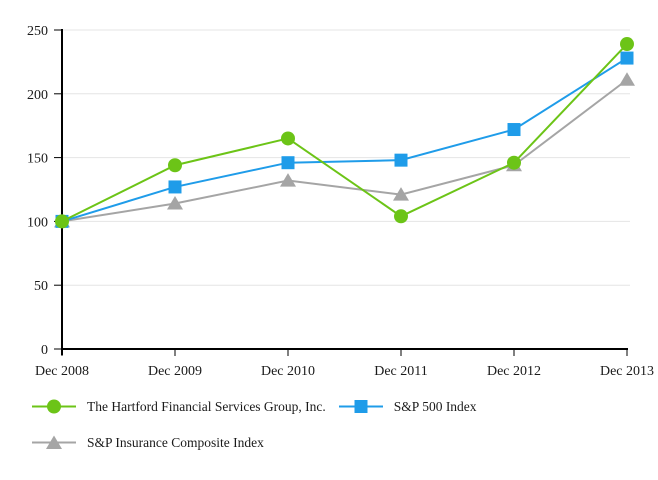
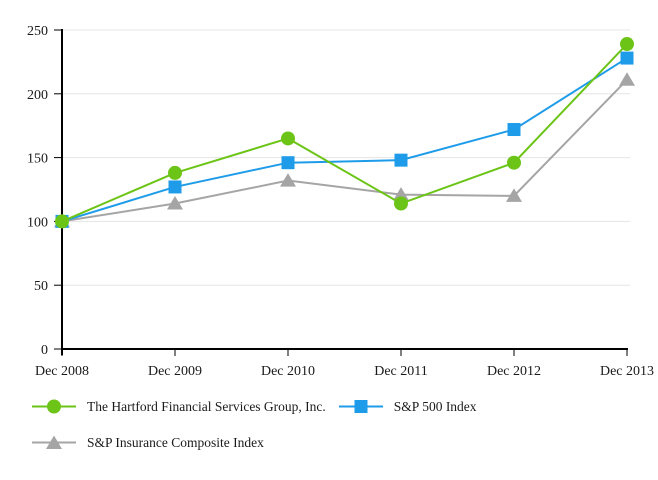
The Hartford Financial Services Group, Inc./Dec 2009: 144 -> 138
The Hartford Financial Services Group, Inc./Dec 2011: 104 -> 114
S&P Insurance Composite Index/Dec 2012: 144 -> 120
